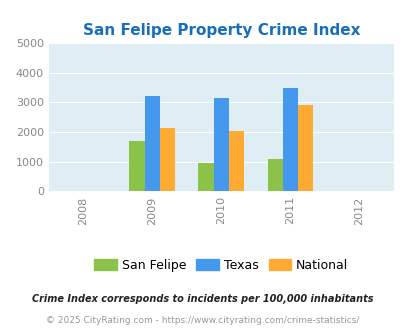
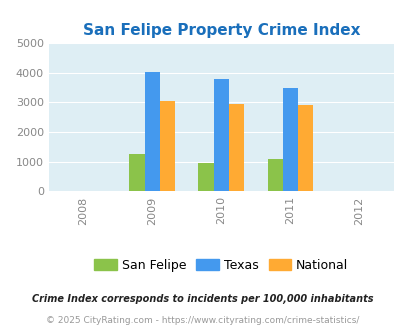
San Felipe/2009: 1700 -> 1260
Texas/2009: 3200 -> 4020
National/2009: 2150 -> 3050
Texas/2010: 3150 -> 3800
National/2010: 2050 -> 2940
